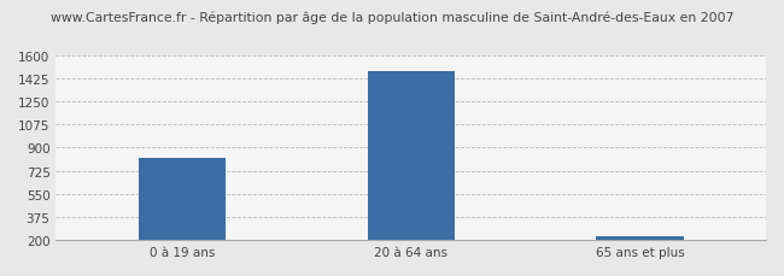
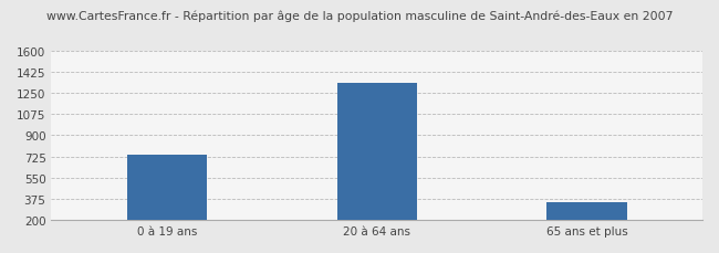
0 à 19 ans: 820 -> 740
20 à 64 ans: 1480 -> 1330
65 ans et plus: 230 -> 350
